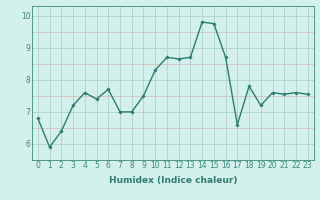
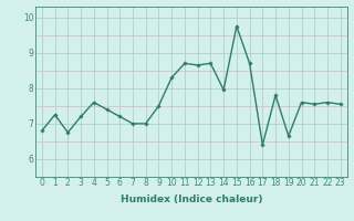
1: 5.90 -> 7.25
2: 6.40 -> 6.75
6: 7.70 -> 7.20
14: 9.80 -> 7.95
17: 6.60 -> 6.40
19: 7.20 -> 6.65
